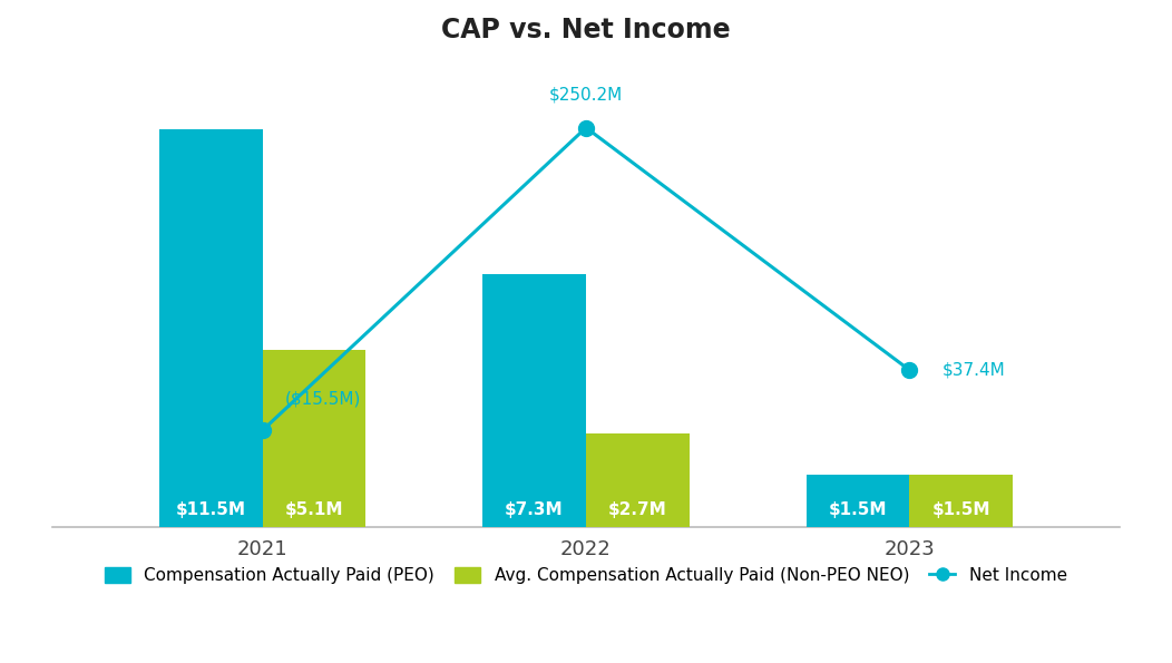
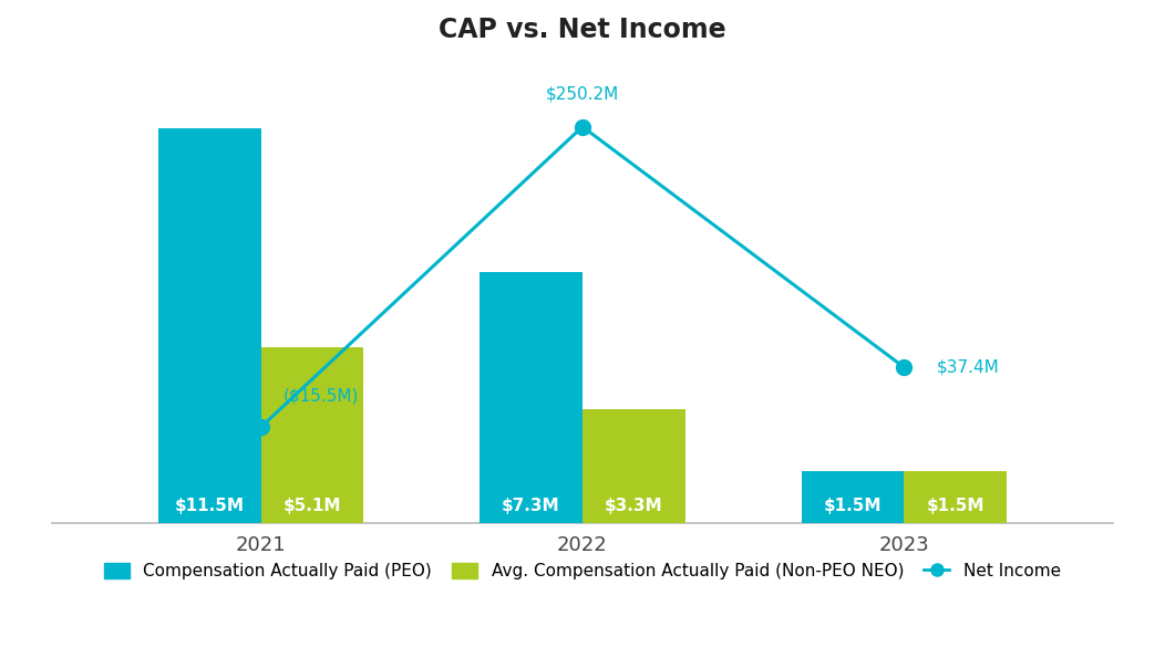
Avg. Compensation Actually Paid (Non-PEO NEO)/2022: $2.7M -> $3.3M
